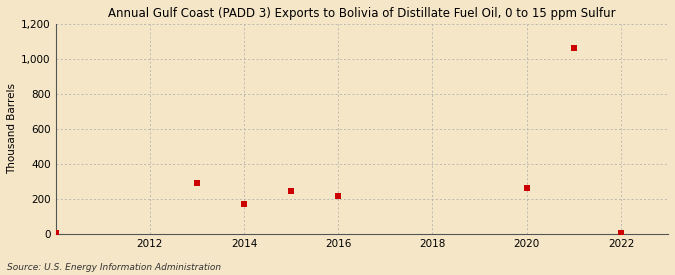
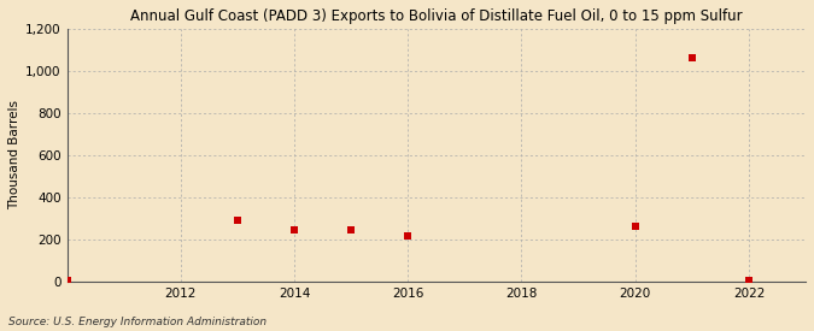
2014: 170 -> 240
